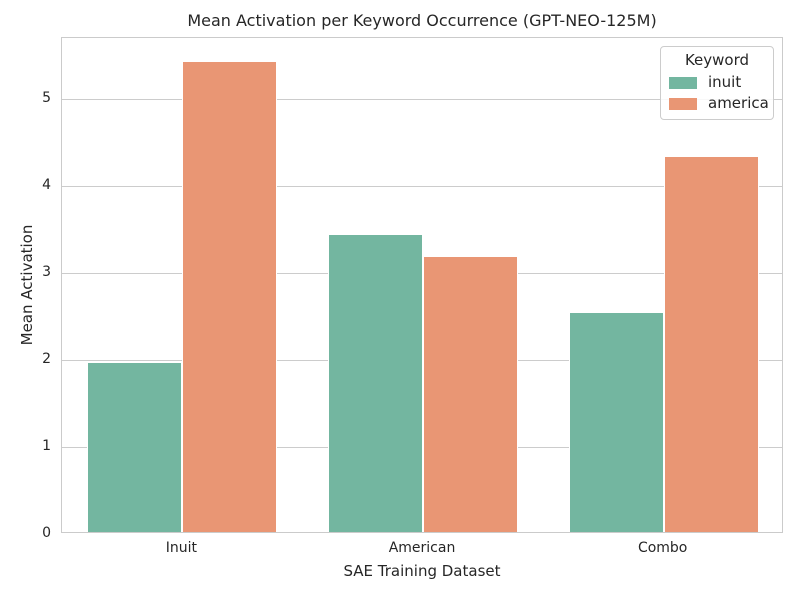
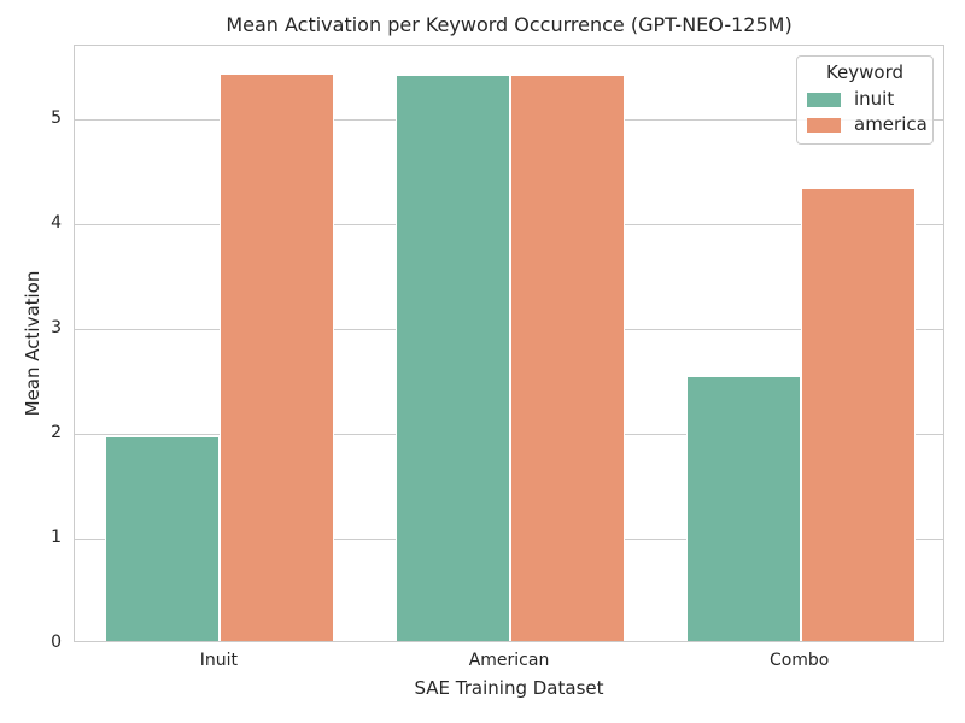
inuit/American: 3.4 -> 5.4
america/American: 3.2 -> 5.4
